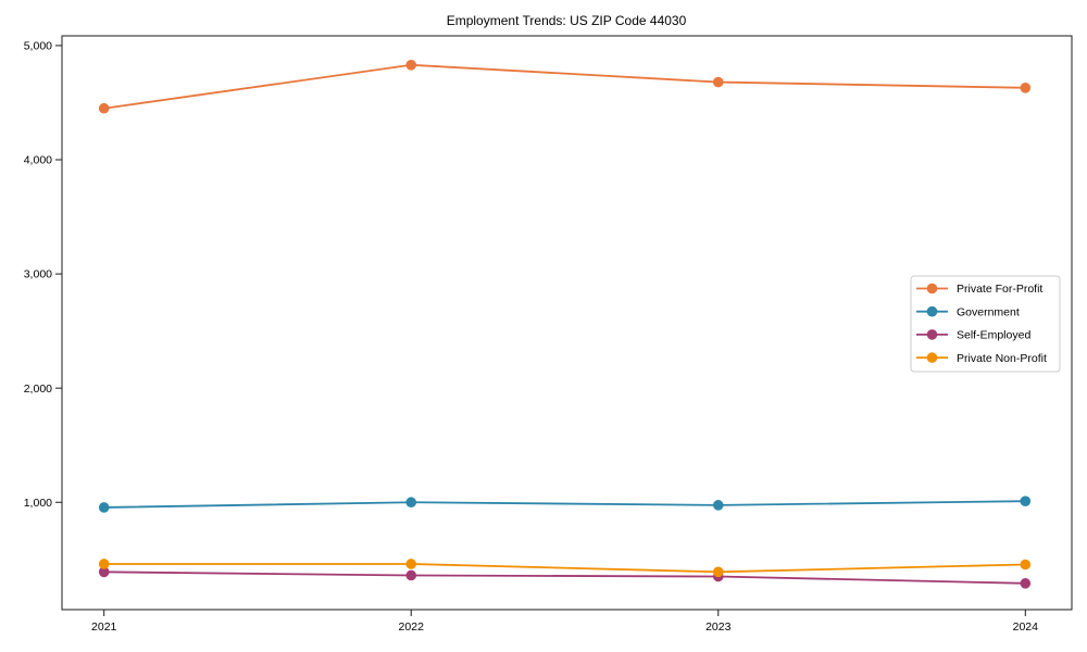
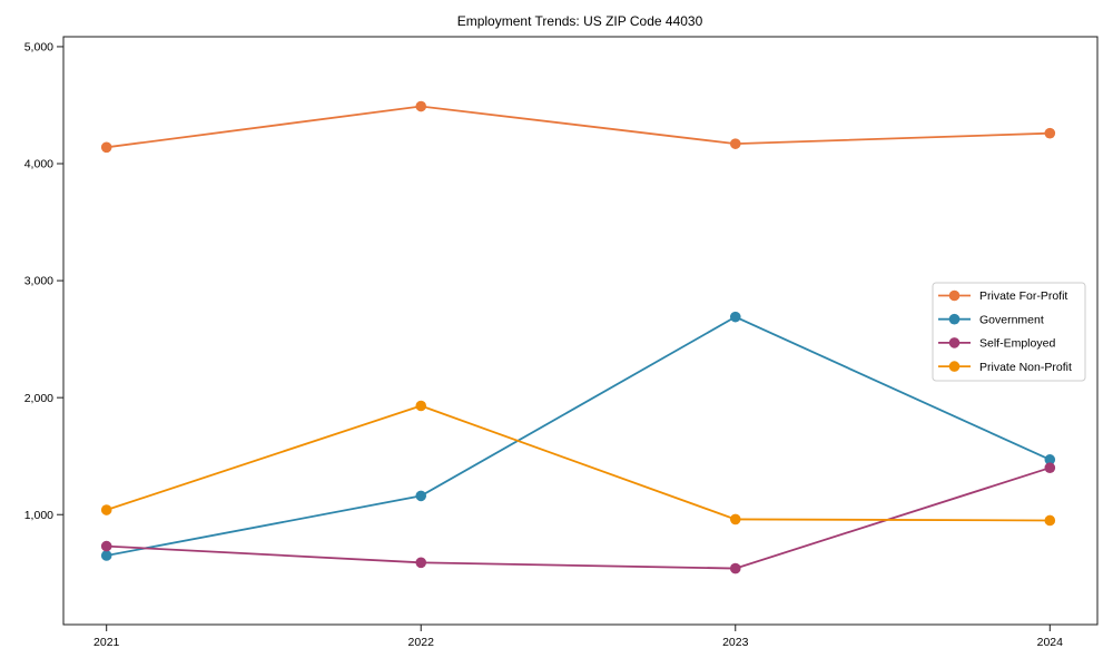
Private For-Profit/2021: 4450 -> 4140
Government/2021: 960 -> 650
Self-Employed/2021: 390 -> 730
Private Non-Profit/2021: 460 -> 1040
Private For-Profit/2022: 4830 -> 4490
Government/2022: 1000 -> 1160
Self-Employed/2022: 360 -> 590
Private Non-Profit/2022: 460 -> 1930
Private For-Profit/2023: 4680 -> 4170
Government/2023: 980 -> 2690
Self-Employed/2023: 350 -> 540
Private Non-Profit/2023: 390 -> 960
Private For-Profit/2024: 4630 -> 4260
Government/2024: 1010 -> 1470
Self-Employed/2024: 290 -> 1400
Private Non-Profit/2024: 460 -> 950
